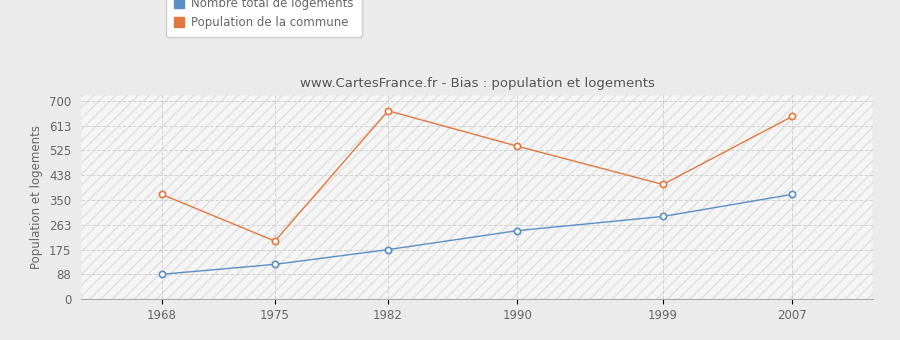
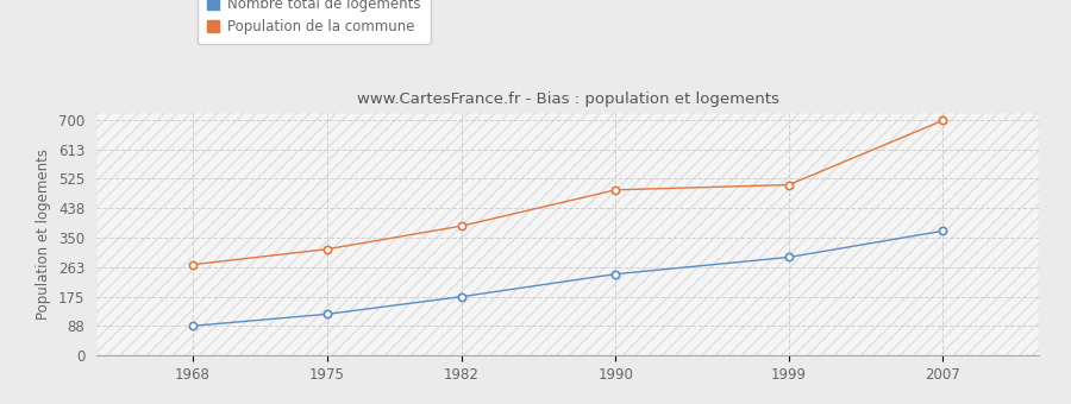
Population de la commune/1968: 370 -> 270
Population de la commune/1975: 205 -> 316
Population de la commune/1982: 665 -> 385
Population de la commune/1990: 540 -> 492
Population de la commune/1999: 405 -> 507
Population de la commune/2007: 645 -> 698
